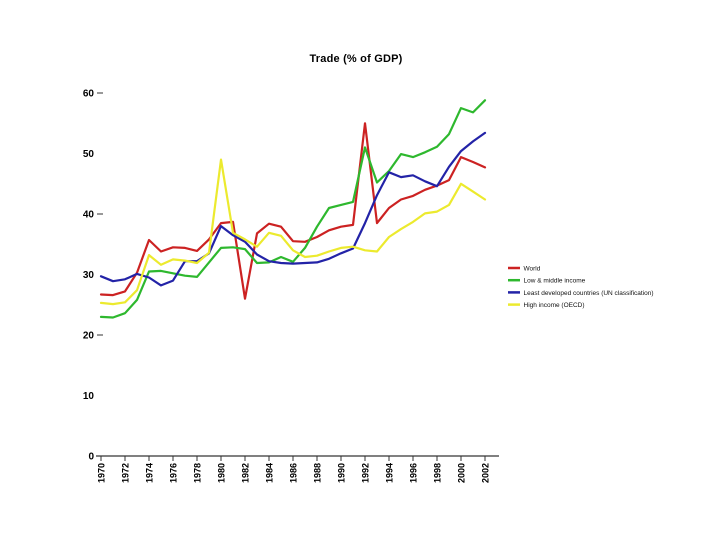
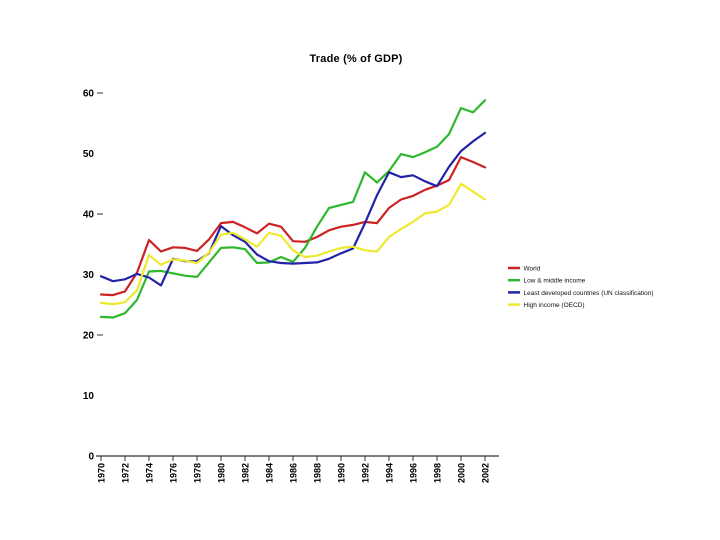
Least developed countries (UN classification)/1976: 29 -> 33
High income (OECD)/1980: 49 -> 37
World/1982: 26 -> 38
World/1992: 55 -> 39
Low & middle income/1992: 51 -> 47
